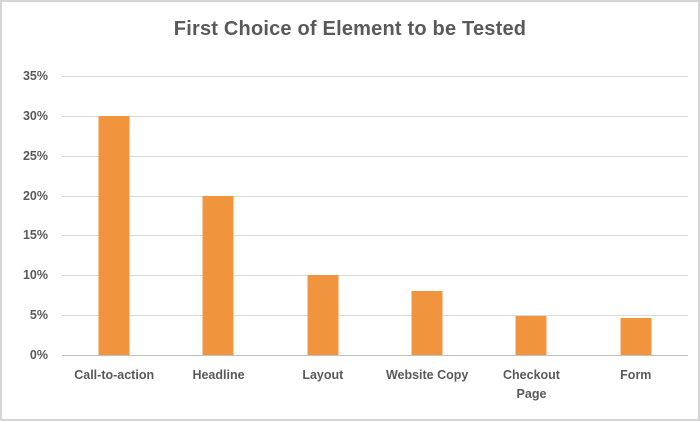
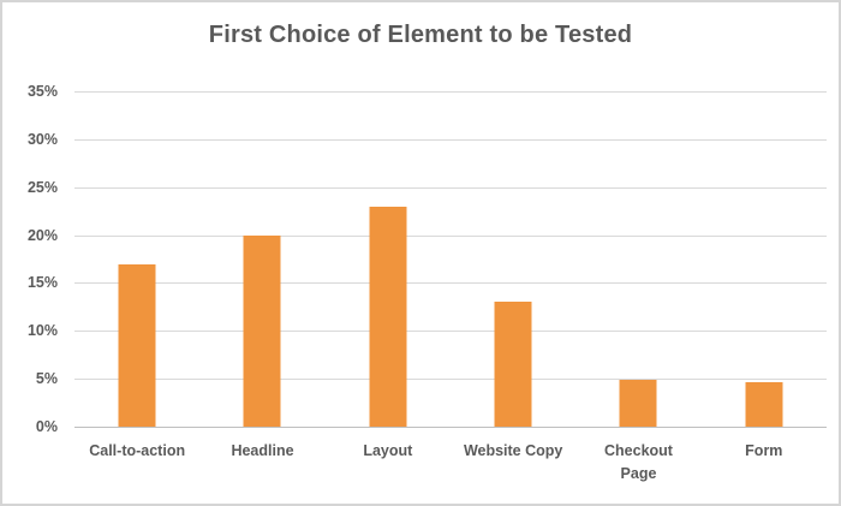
Call-to-action: 30% -> 17%
Layout: 10% -> 23%
Website Copy: 8% -> 13%
